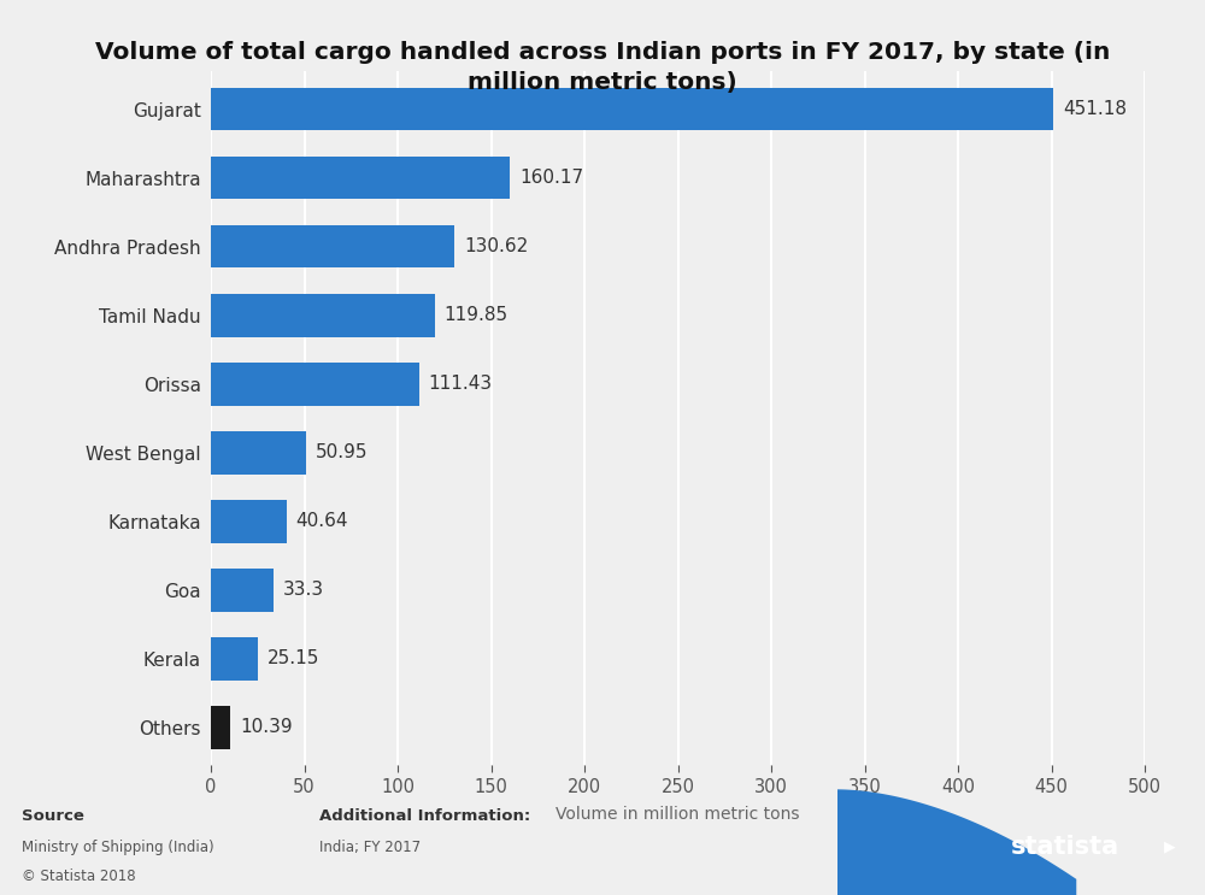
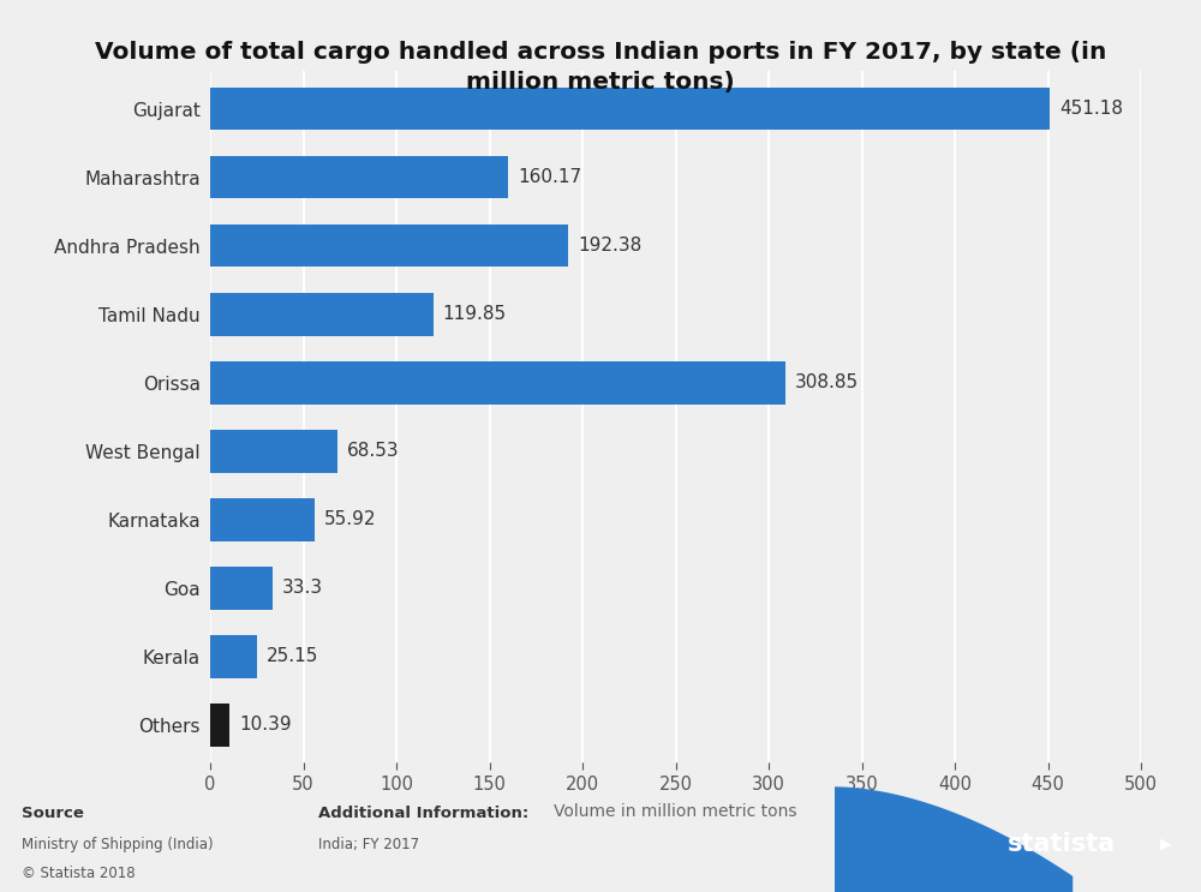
Andhra Pradesh: 130.62 -> 192.38
Orissa: 111.43 -> 308.85
West Bengal: 50.95 -> 68.53
Karnataka: 40.64 -> 55.92
